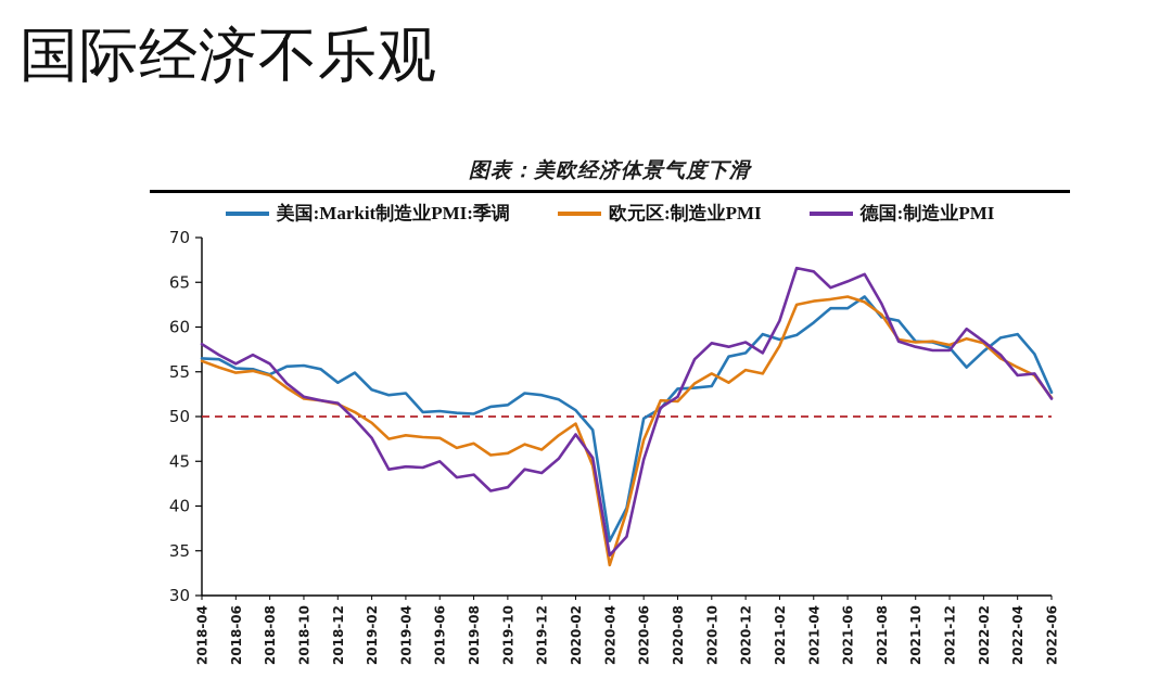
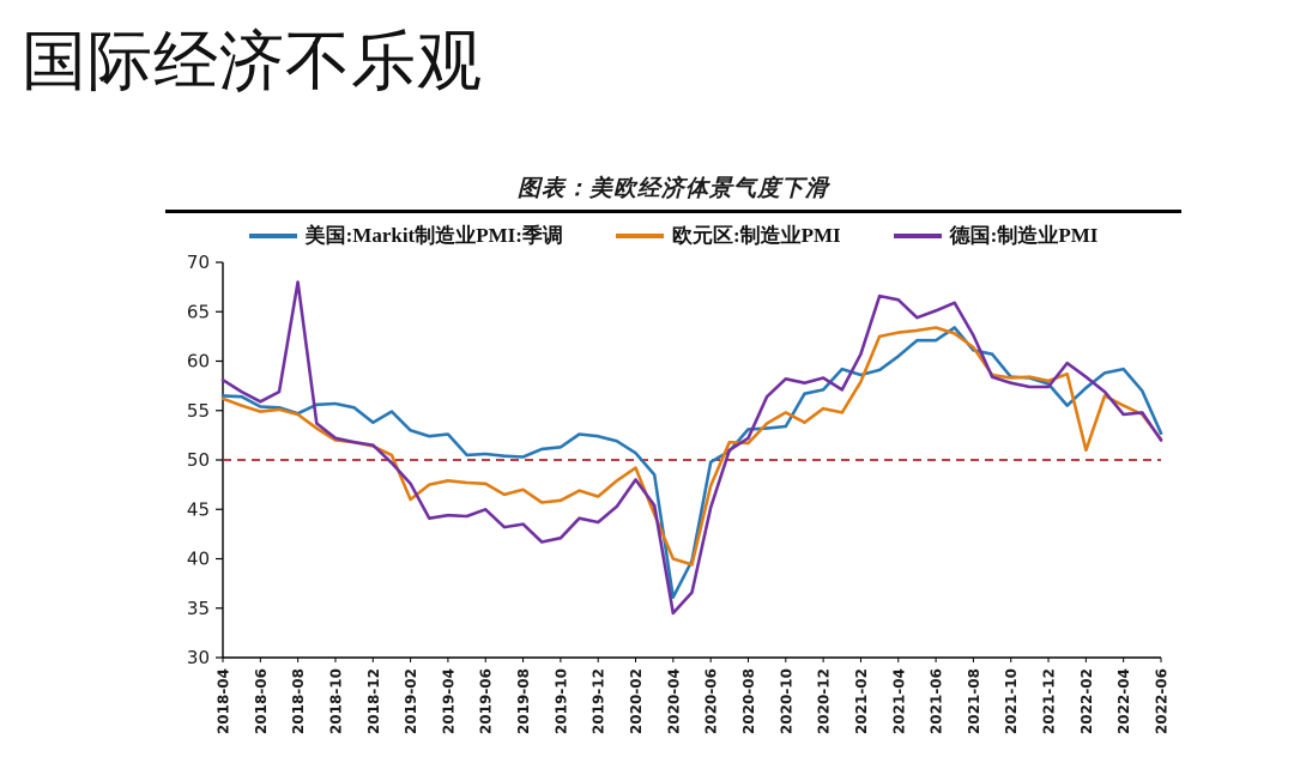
德国:制造业PMI/2018-08: 56 -> 68
欧元区:制造业PMI/2019-02: 49 -> 46
欧元区:制造业PMI/2020-04: 33 -> 40
欧元区:制造业PMI/2022-02: 58 -> 51
